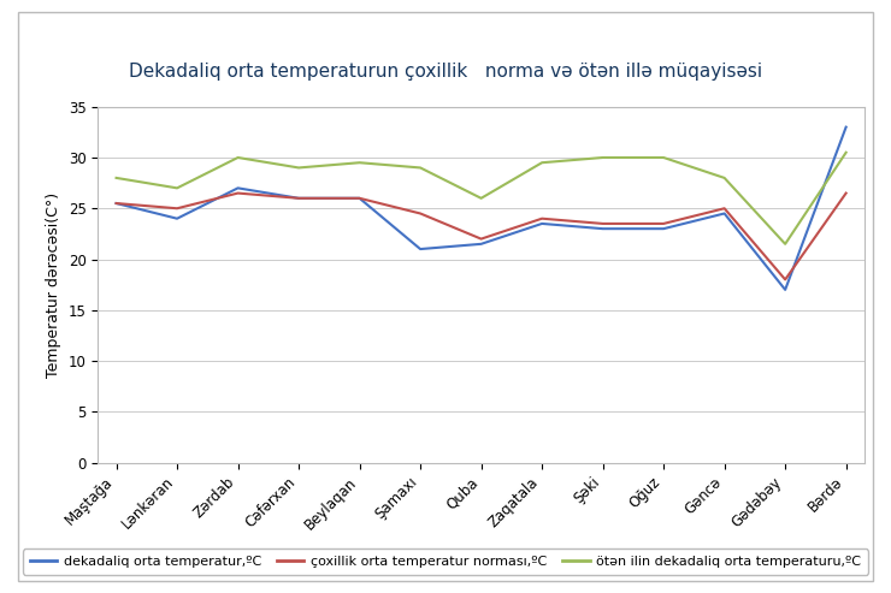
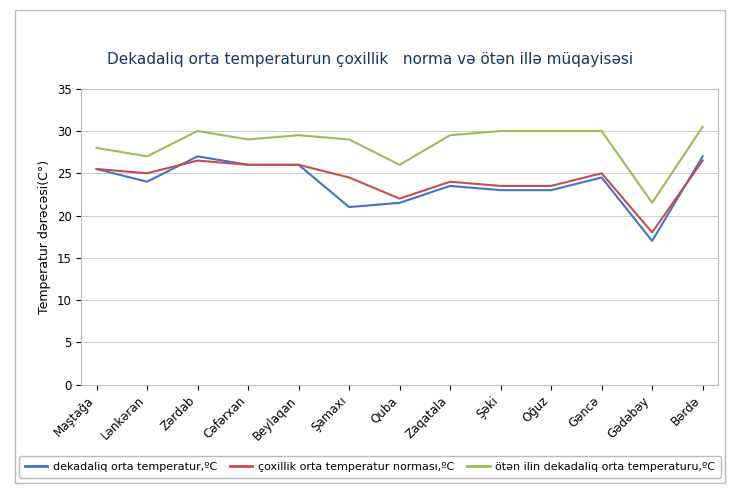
ötən ilin dekadaliq orta temperaturu,ºC/Gəncə: 28.0 -> 30.0
dekadaliq orta temperatur,ºC/Bərdə: 33.0 -> 27.0
